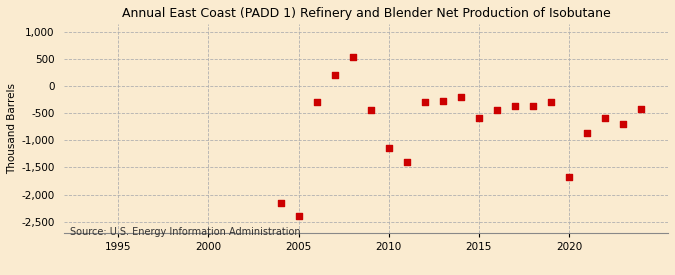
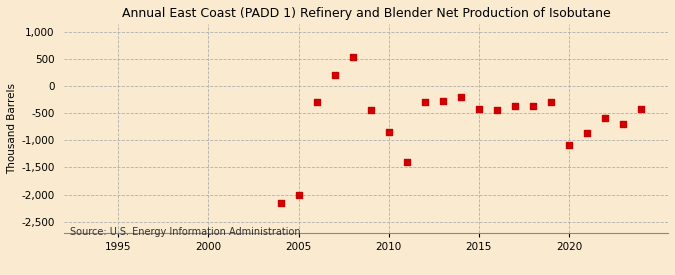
2005: -2,400 -> -2,000
2010: -1,140 -> -850
2015: -580 -> -420
2020: -1,680 -> -1,080
